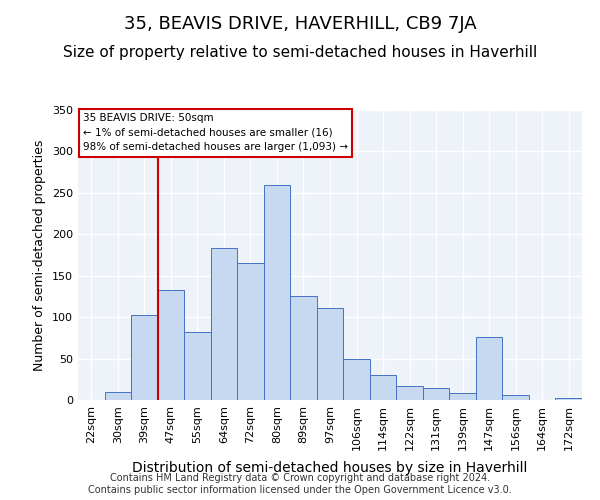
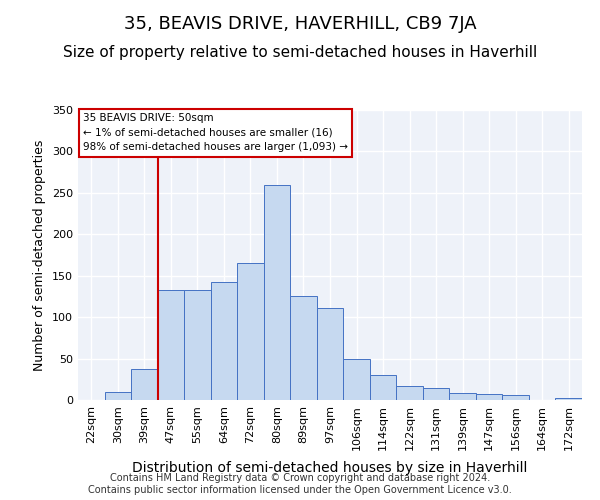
39sqm: 102 -> 37
55sqm: 82 -> 133
64sqm: 184 -> 143
147sqm: 76 -> 7
